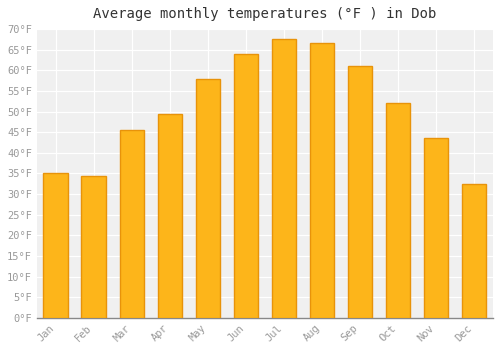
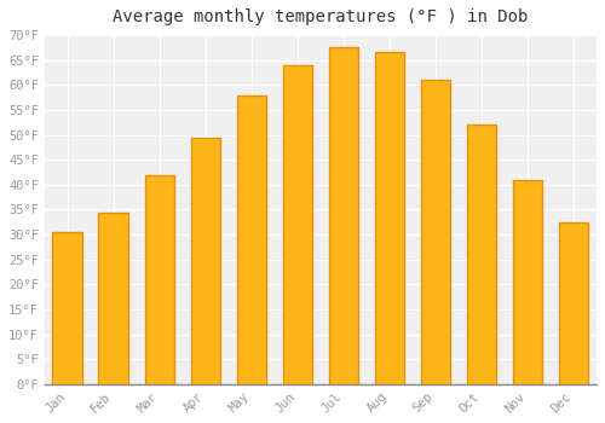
Jan: 35.0°F -> 30.5°F
Mar: 45.5°F -> 42.0°F
Nov: 43.5°F -> 41.0°F
